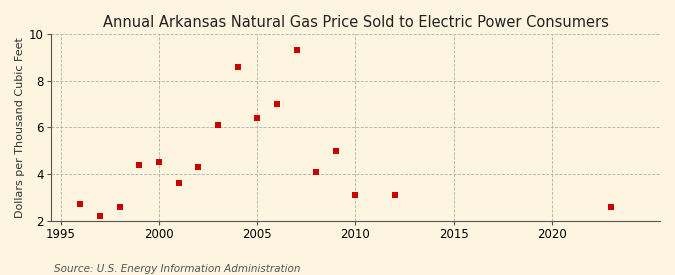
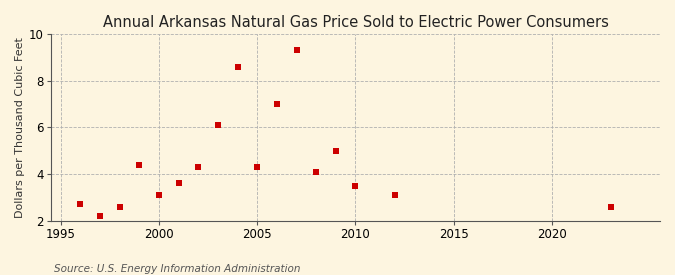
2000: 4.5 -> 3.1
2005: 6.4 -> 4.3
2010: 3.1 -> 3.5
